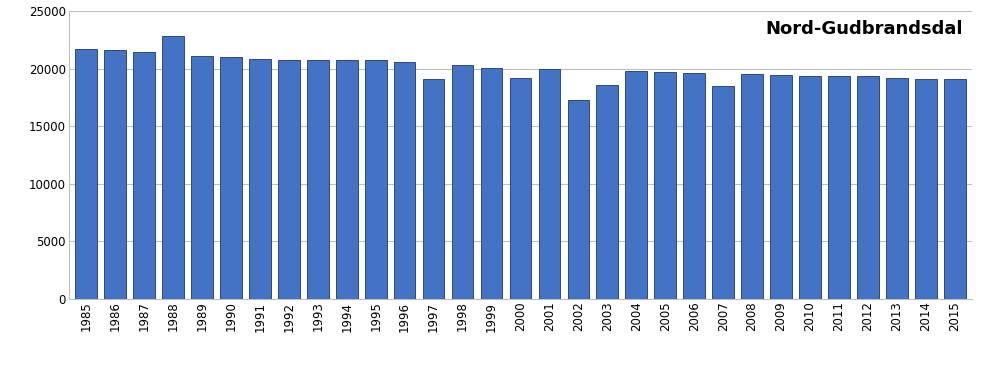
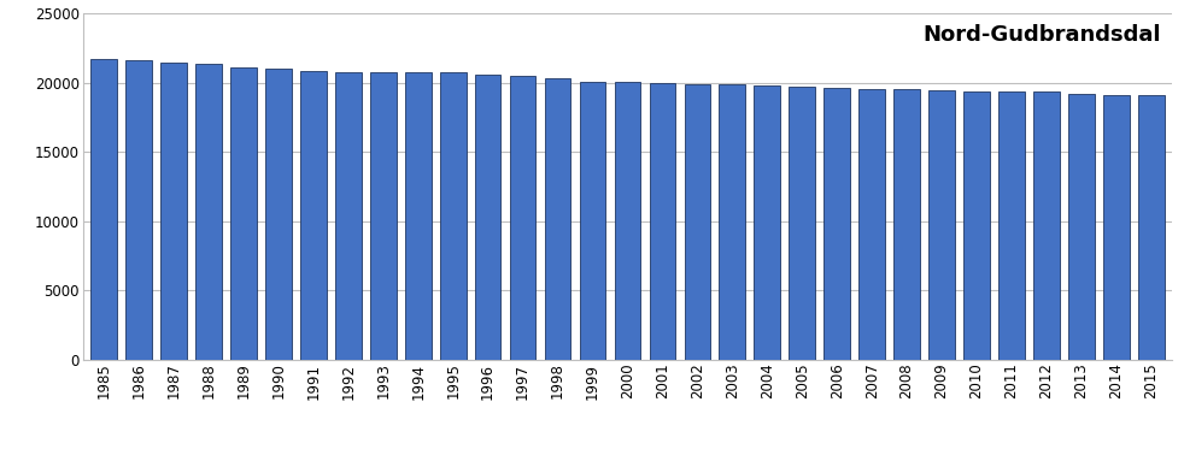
1988: 22900 -> 21400
1997: 19100 -> 20500
2000: 19200 -> 20000
2002: 17300 -> 20000
2003: 18600 -> 19900
2007: 18500 -> 19600
